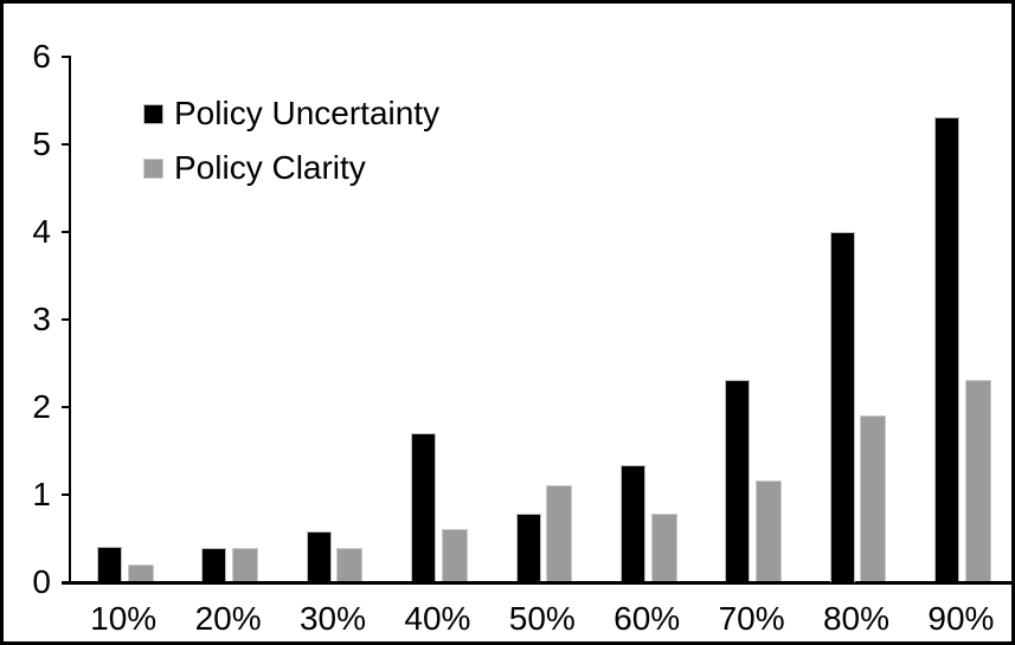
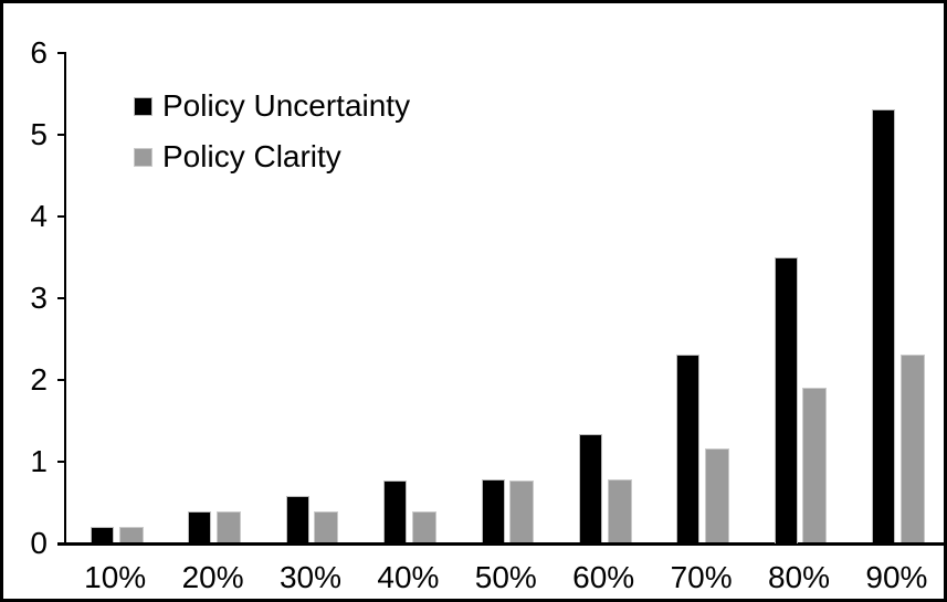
Policy Uncertainty/10%: 0.4 -> 0.2
Policy Uncertainty/40%: 1.7 -> 0.8
Policy Clarity/40%: 0.6 -> 0.4
Policy Clarity/50%: 1.1 -> 0.8
Policy Uncertainty/80%: 4.0 -> 3.5
